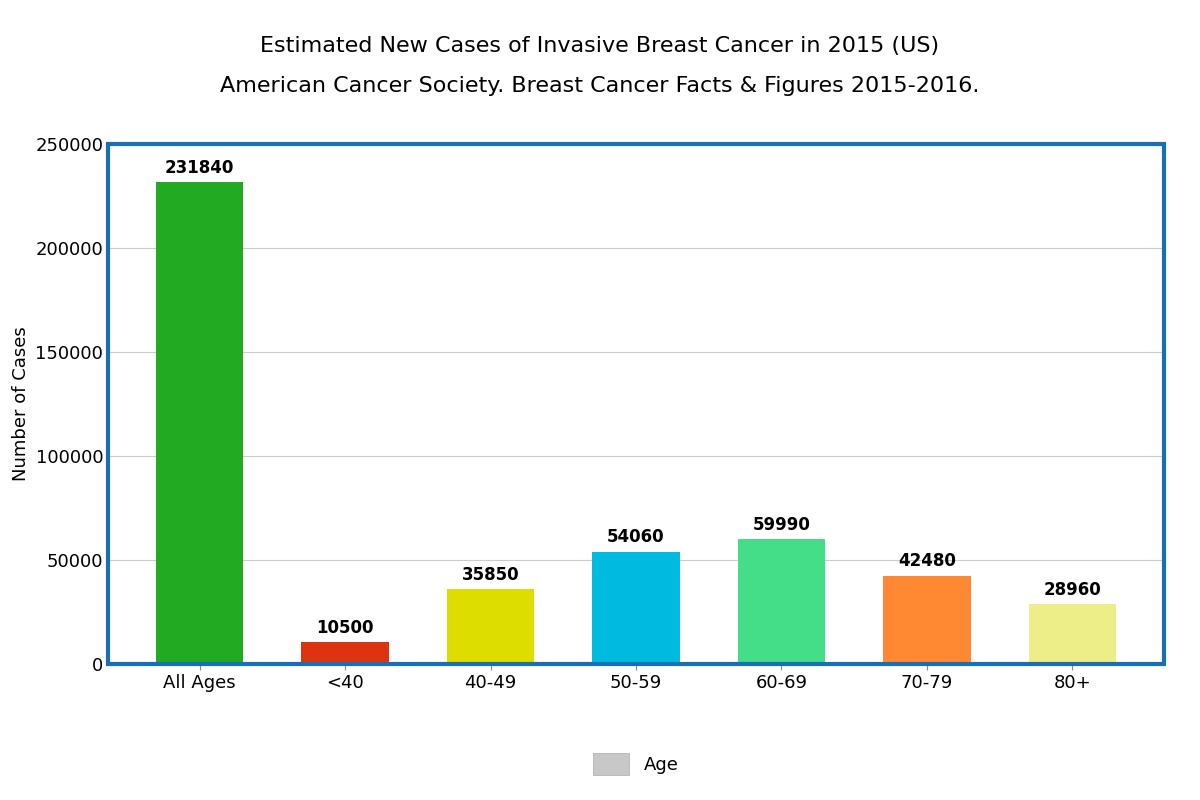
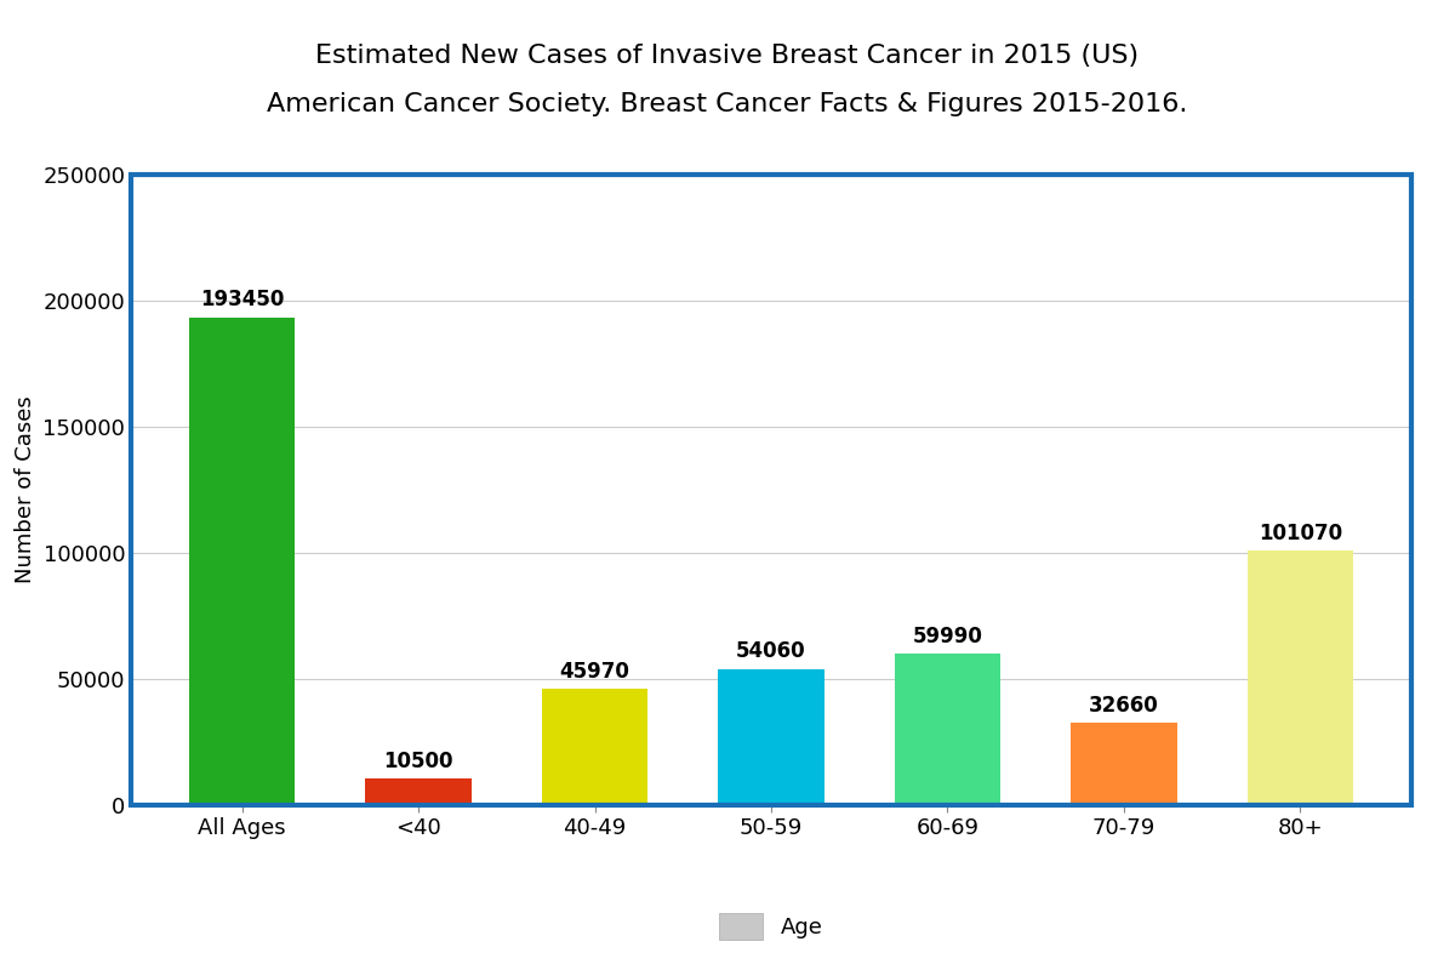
All Ages: 231840 -> 193450
40-49: 35850 -> 45970
70-79: 42480 -> 32660
80+: 28960 -> 101070
